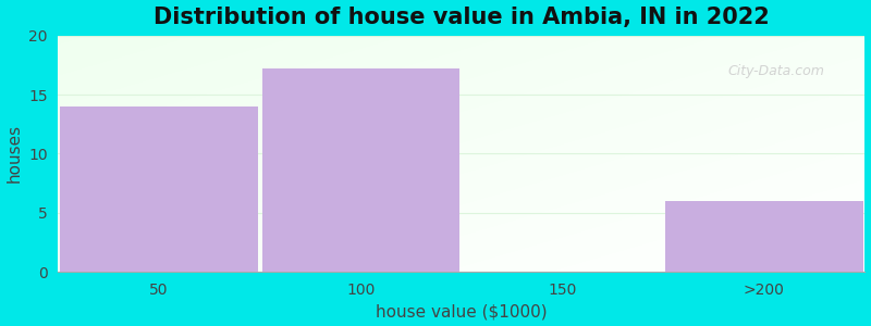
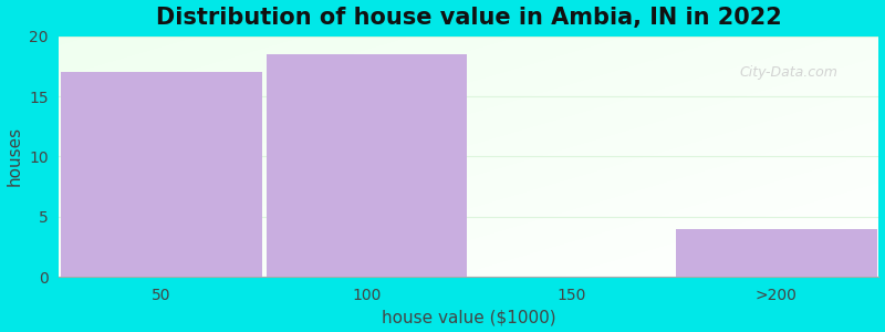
50: 14.0 -> 17.0
100: 17.2 -> 18.5
>200: 6.0 -> 4.0
